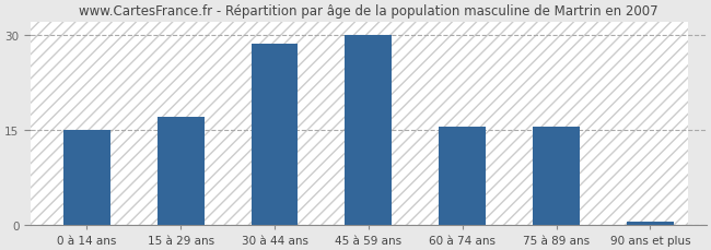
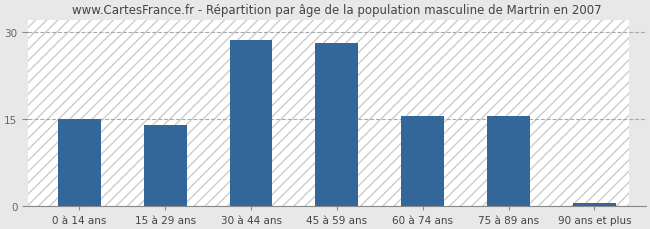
15 à 29 ans: 17.0 -> 14.0
45 à 59 ans: 30.0 -> 28.0
